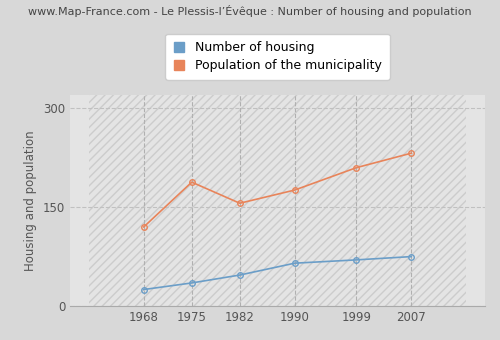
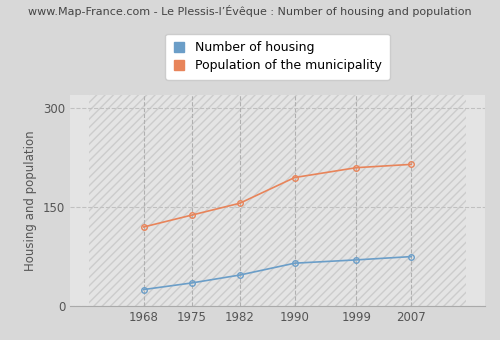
Population of the municipality/1975: 188 -> 138
Population of the municipality/1990: 176 -> 195
Population of the municipality/2007: 232 -> 215
